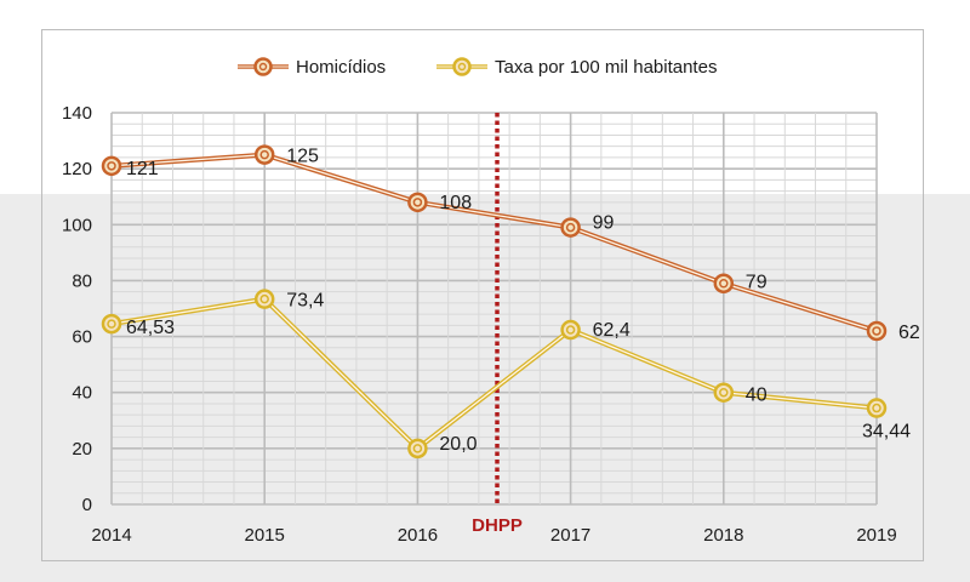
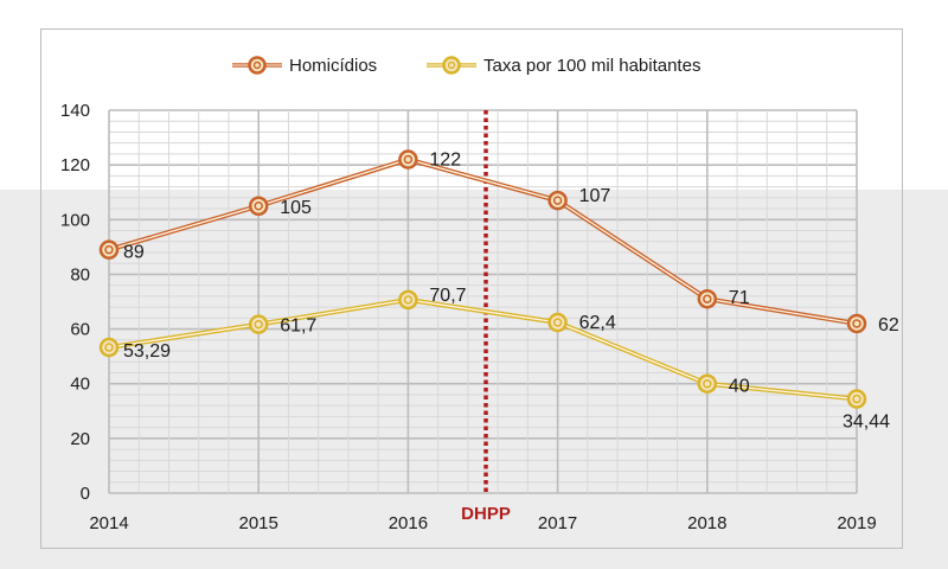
Homicídios/2014: 121 -> 89
Taxa por 100 mil habitantes/2014: 64,53 -> 53,29
Homicídios/2015: 125 -> 105
Taxa por 100 mil habitantes/2015: 73,4 -> 61,7
Homicídios/2016: 108 -> 122
Taxa por 100 mil habitantes/2016: 20,0 -> 70,7
Homicídios/2017: 99 -> 107
Homicídios/2018: 79 -> 71
